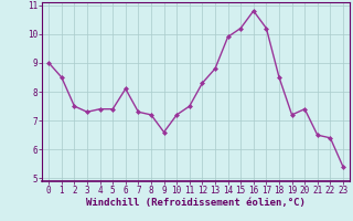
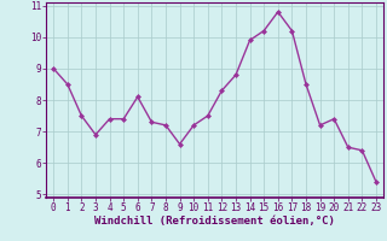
3: 7.3 -> 6.9
